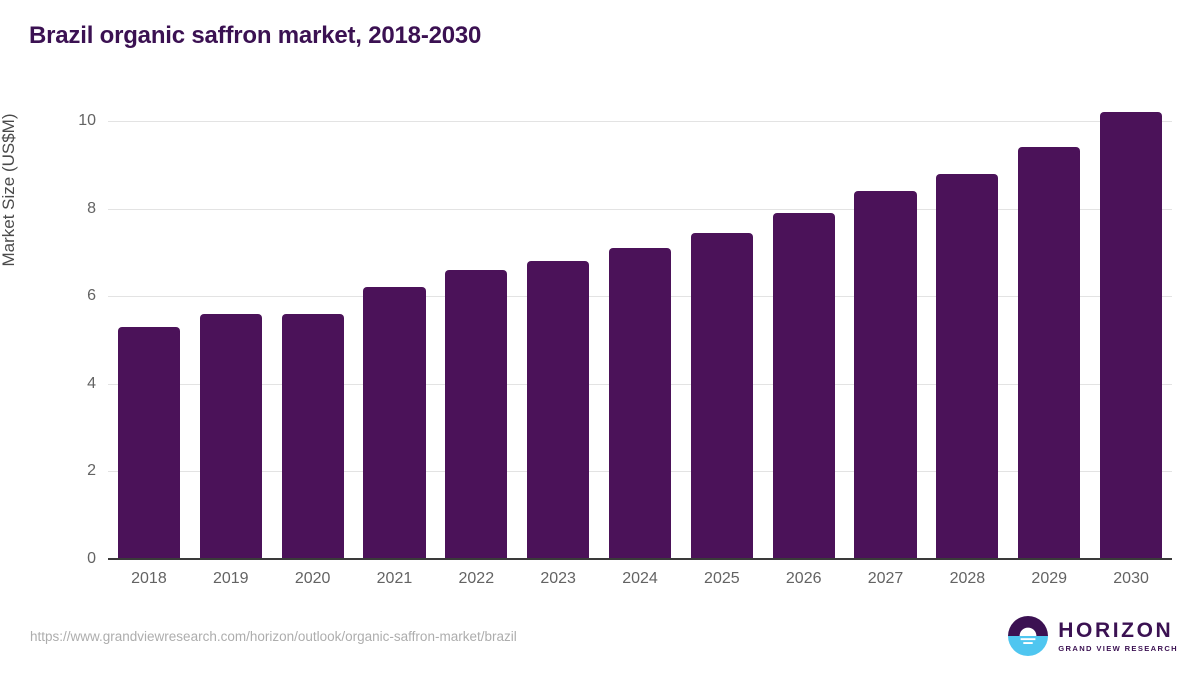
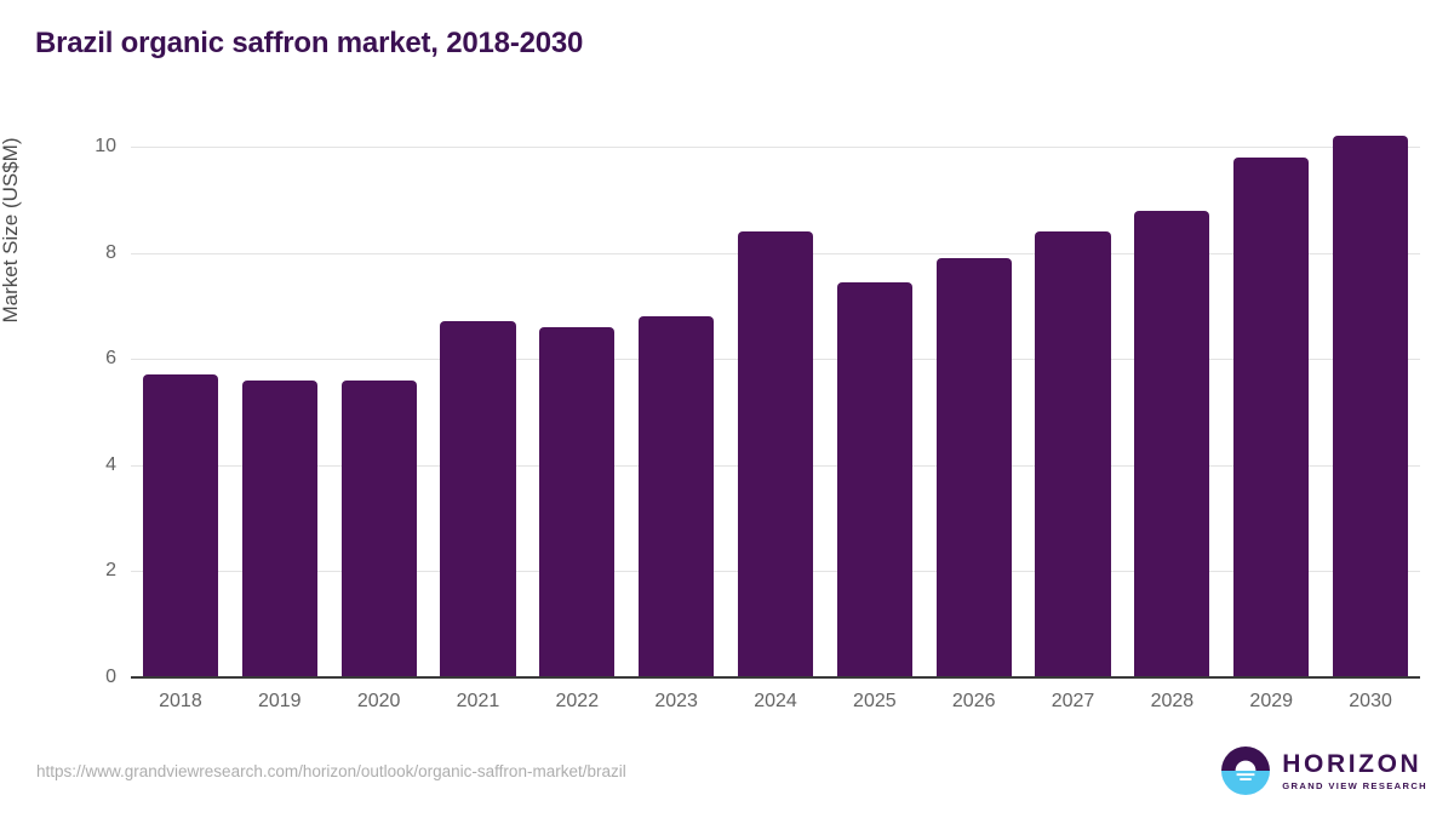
2018: 5.3 -> 5.7
2021: 6.2 -> 6.7
2024: 7.1 -> 8.4
2029: 9.4 -> 9.8
